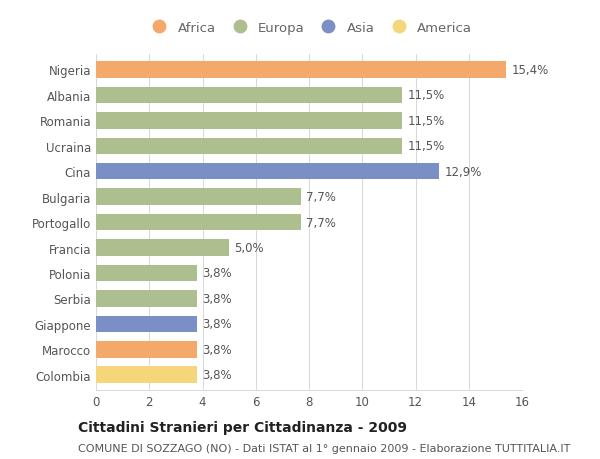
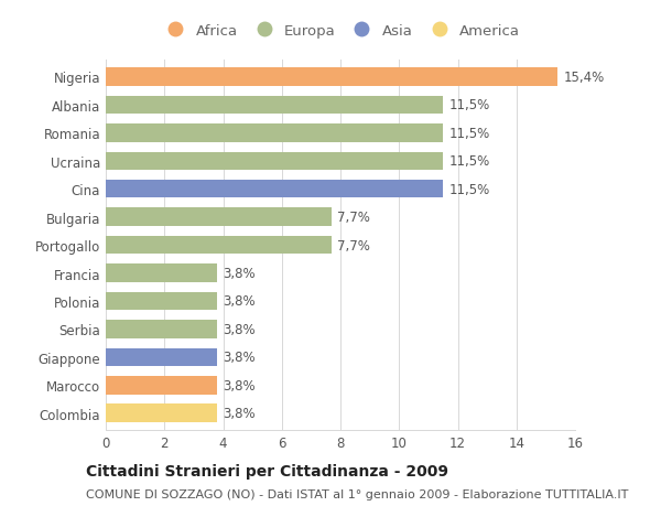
Cina: 12,9% -> 11,5%
Francia: 5,0% -> 3,8%
